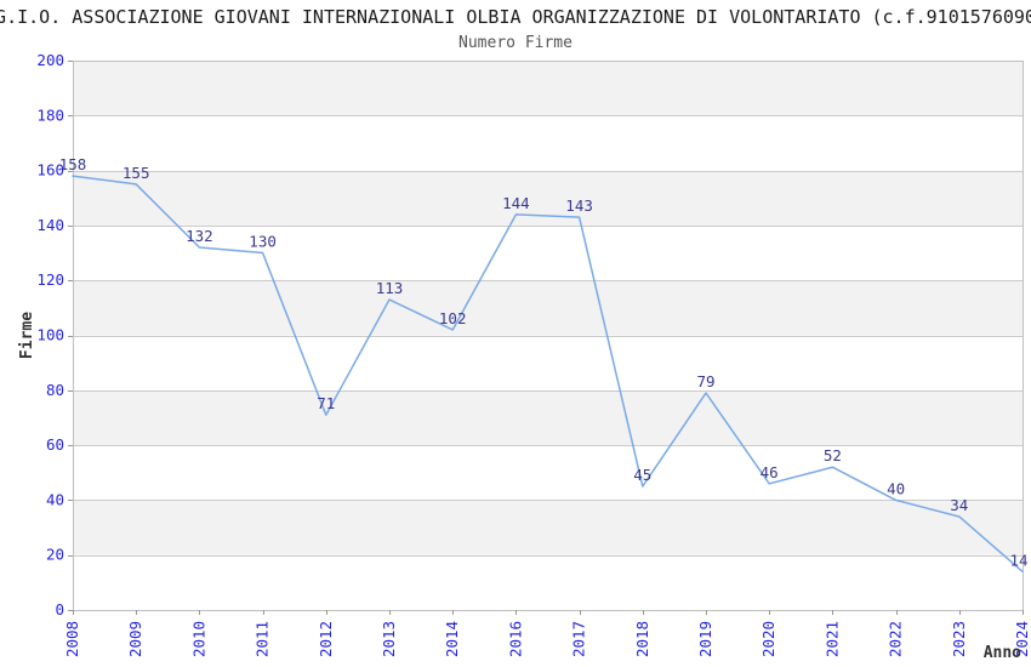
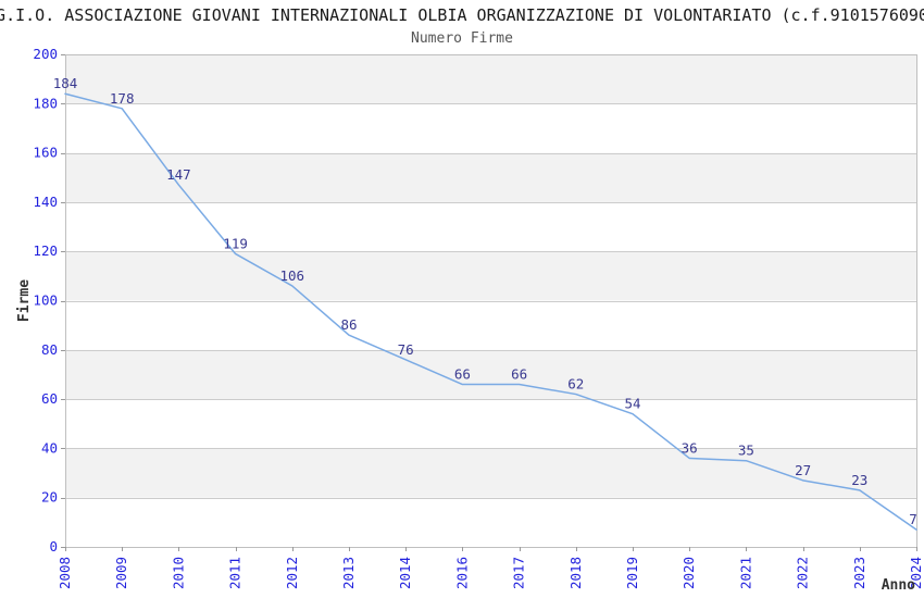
2008: 158 -> 184
2009: 155 -> 178
2010: 132 -> 147
2011: 130 -> 119
2012: 71 -> 106
2013: 113 -> 86
2014: 102 -> 76
2016: 144 -> 66
2017: 143 -> 66
2018: 45 -> 62
2019: 79 -> 54
2020: 46 -> 36
2021: 52 -> 35
2022: 40 -> 27
2023: 34 -> 23
2024: 14 -> 7
